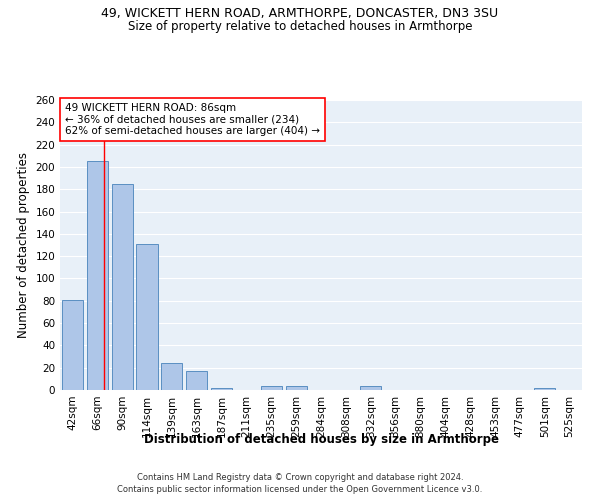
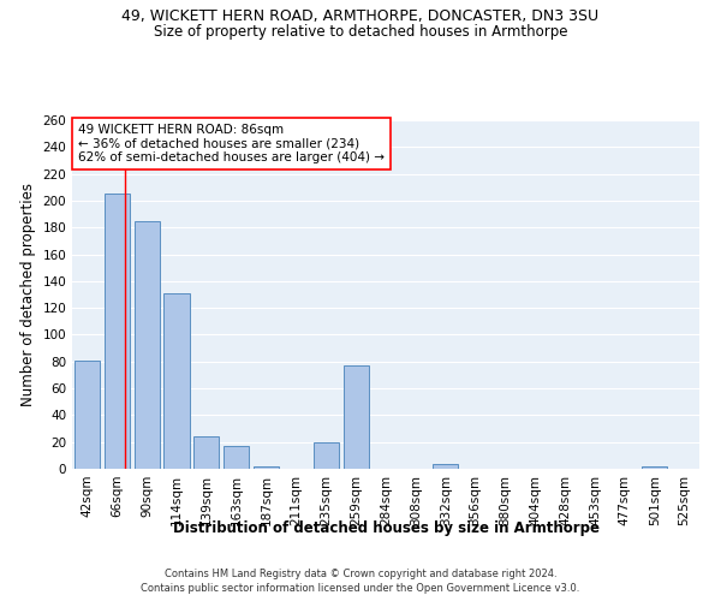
235sqm: 4 -> 20
259sqm: 4 -> 77
